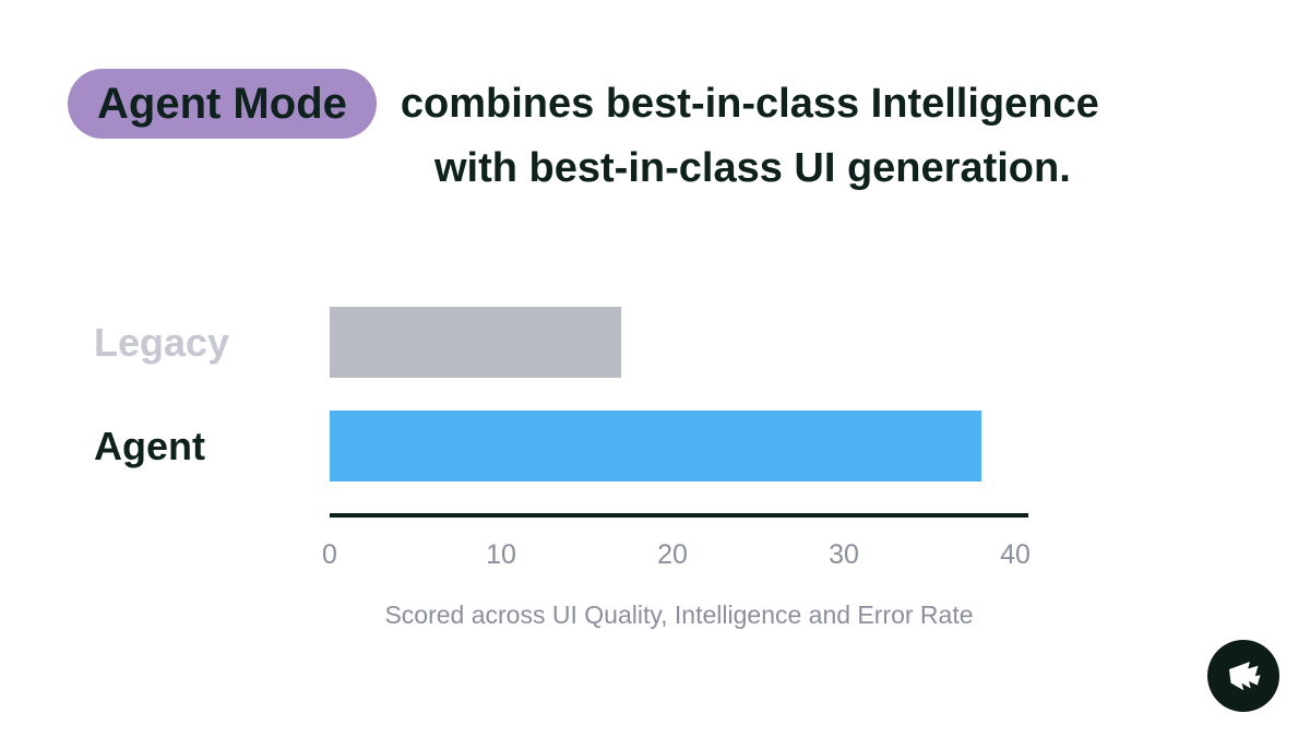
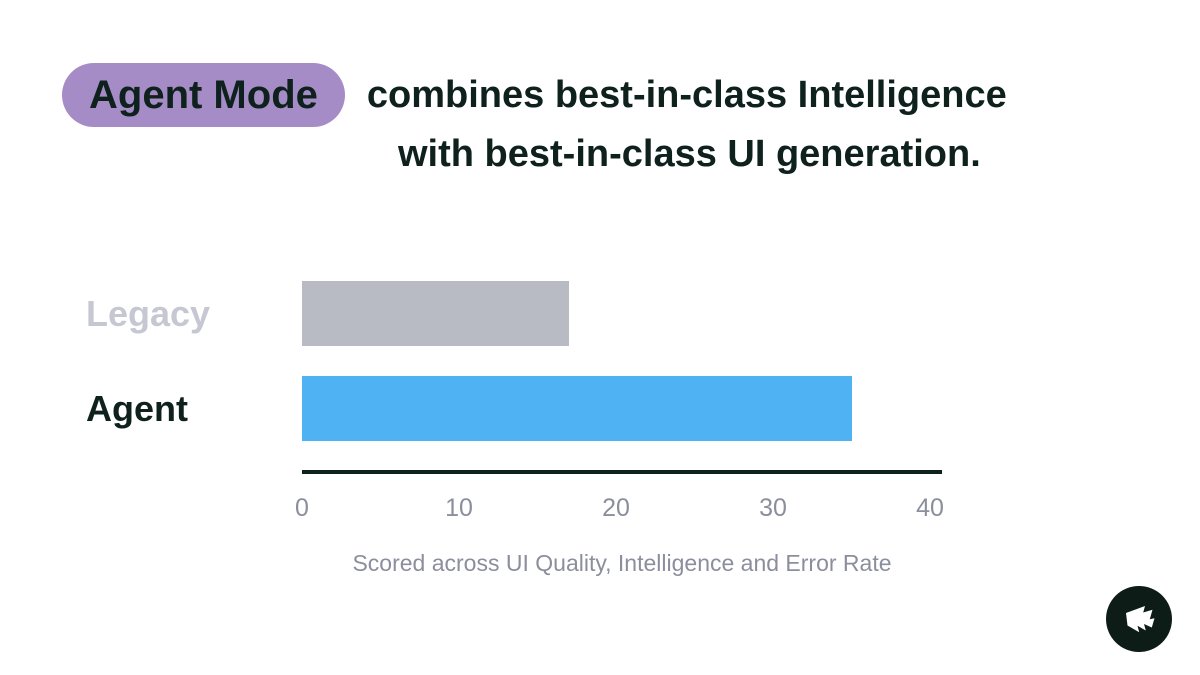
Agent: 38 -> 35
